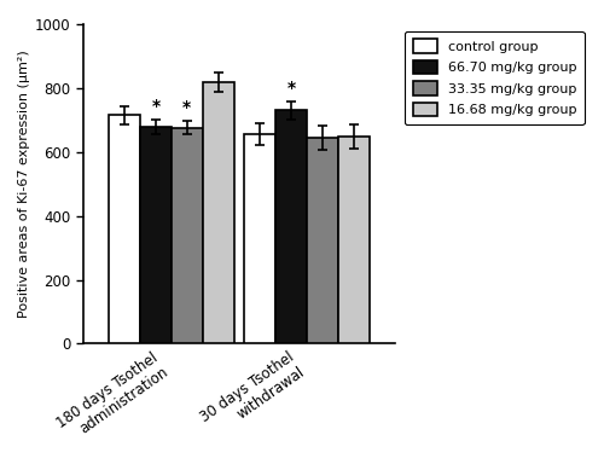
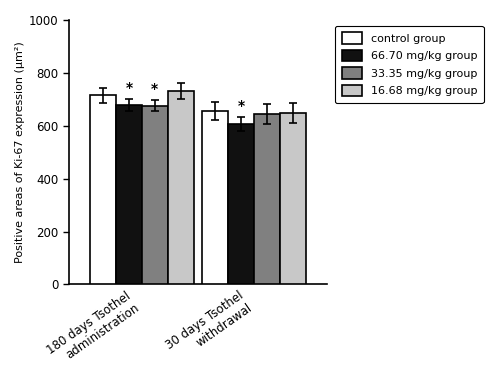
16.68 mg/kg group/180 days Tsothel administration: 820 -> 732
66.70 mg/kg group/30 days Tsothel withdrawal: 730 -> 607
